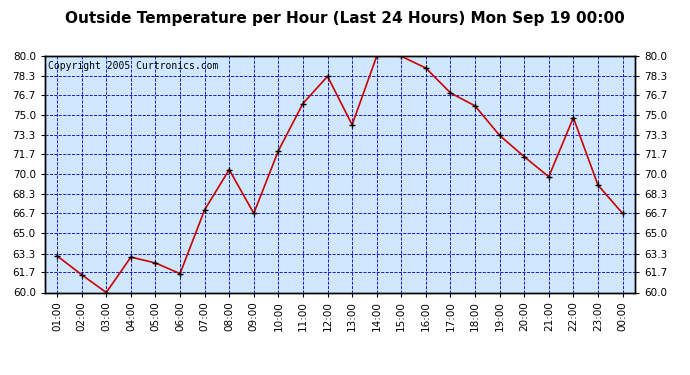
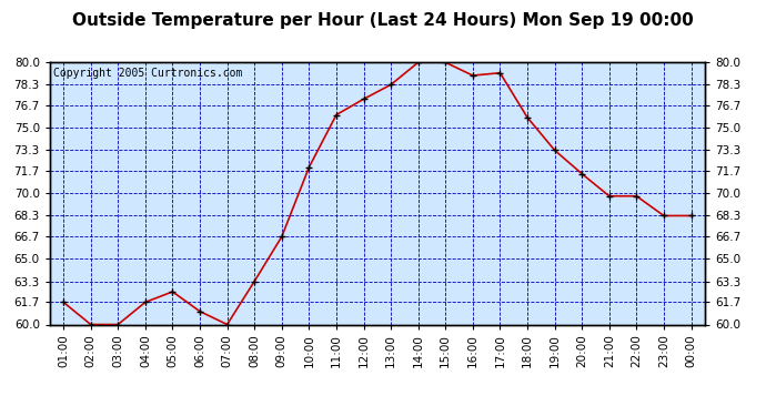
01:00: 63.1 -> 61.7
02:00: 61.5 -> 60.0
04:00: 63.0 -> 61.7
06:00: 61.6 -> 61.0
07:00: 67.0 -> 60.0
08:00: 70.4 -> 63.3
12:00: 78.3 -> 77.2
13:00: 74.2 -> 78.3
17:00: 76.9 -> 79.2
22:00: 74.8 -> 69.8
23:00: 69.1 -> 68.3
00:00: 66.7 -> 68.3
